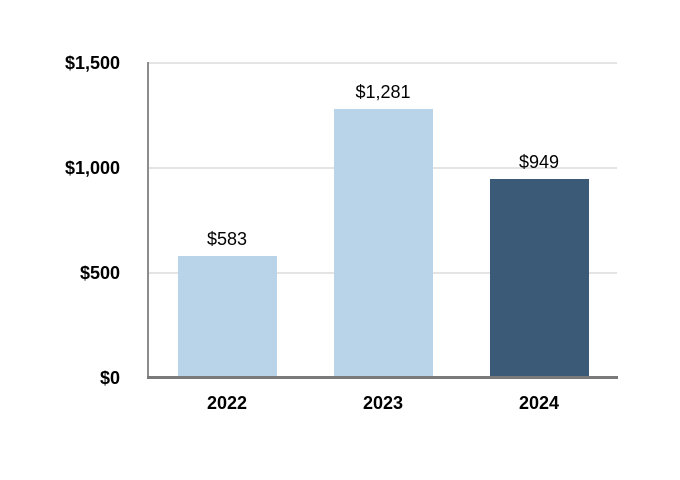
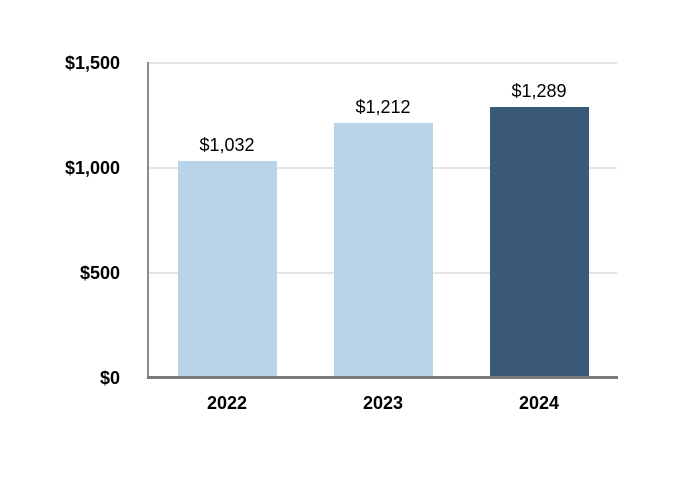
2022: $583 -> $1,032
2023: $1,281 -> $1,212
2024: $949 -> $1,289
